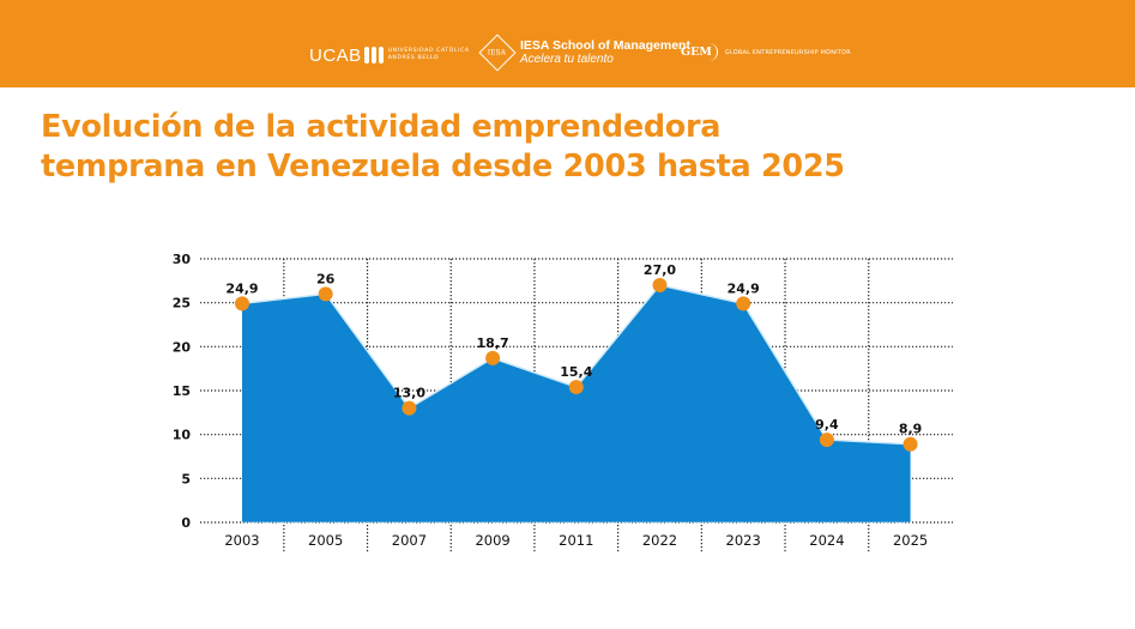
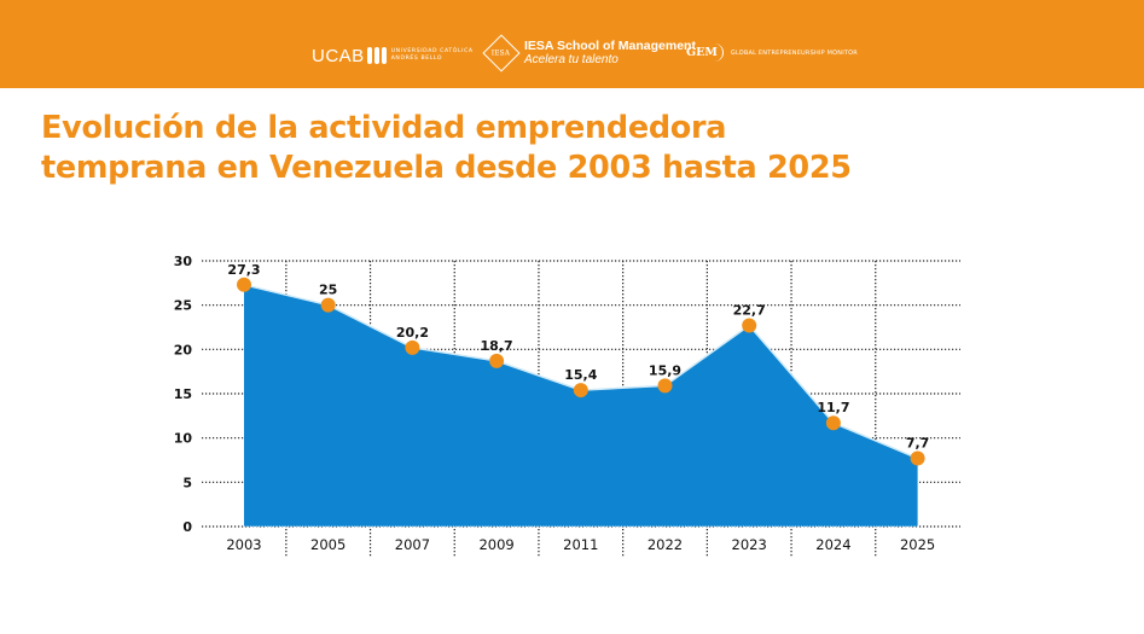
2003: 24,9 -> 27,3
2005: 26 -> 25
2007: 13,0 -> 20,2
2022: 27,0 -> 15,9
2023: 24,9 -> 22,7
2024: 9,4 -> 11,7
2025: 8,9 -> 7,7
